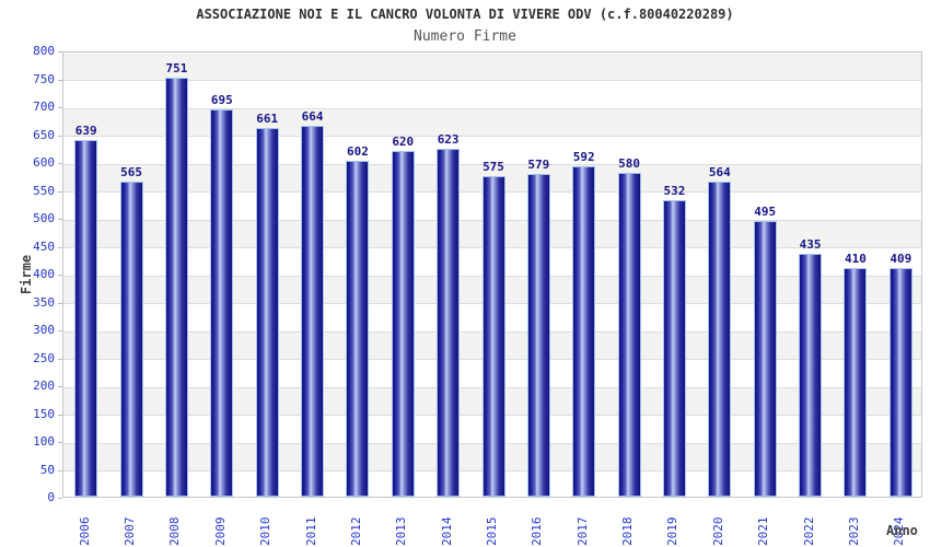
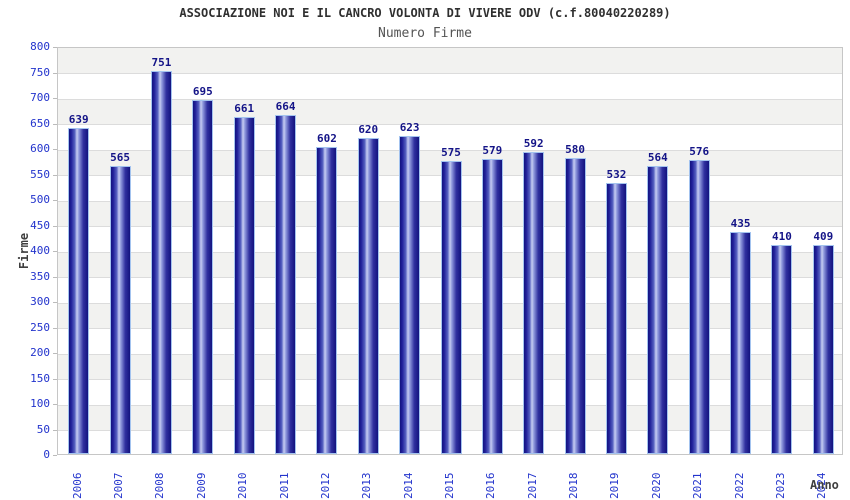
2021: 495 -> 576
